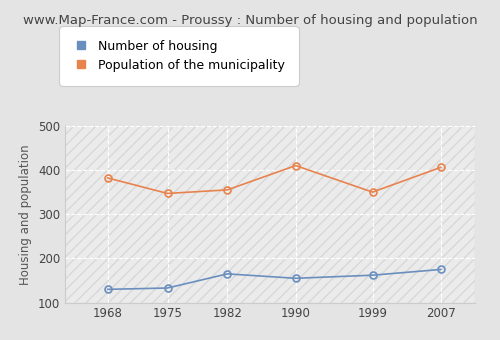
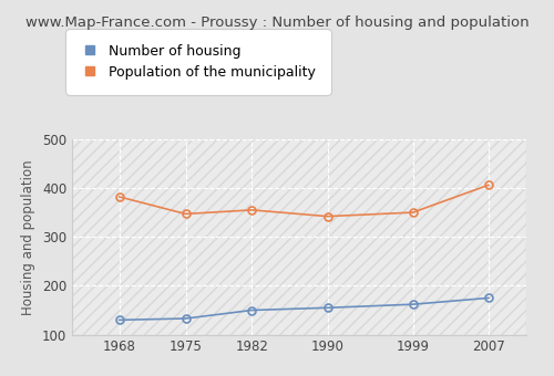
Number of housing/1982: 165 -> 150
Population of the municipality/1990: 410 -> 342
